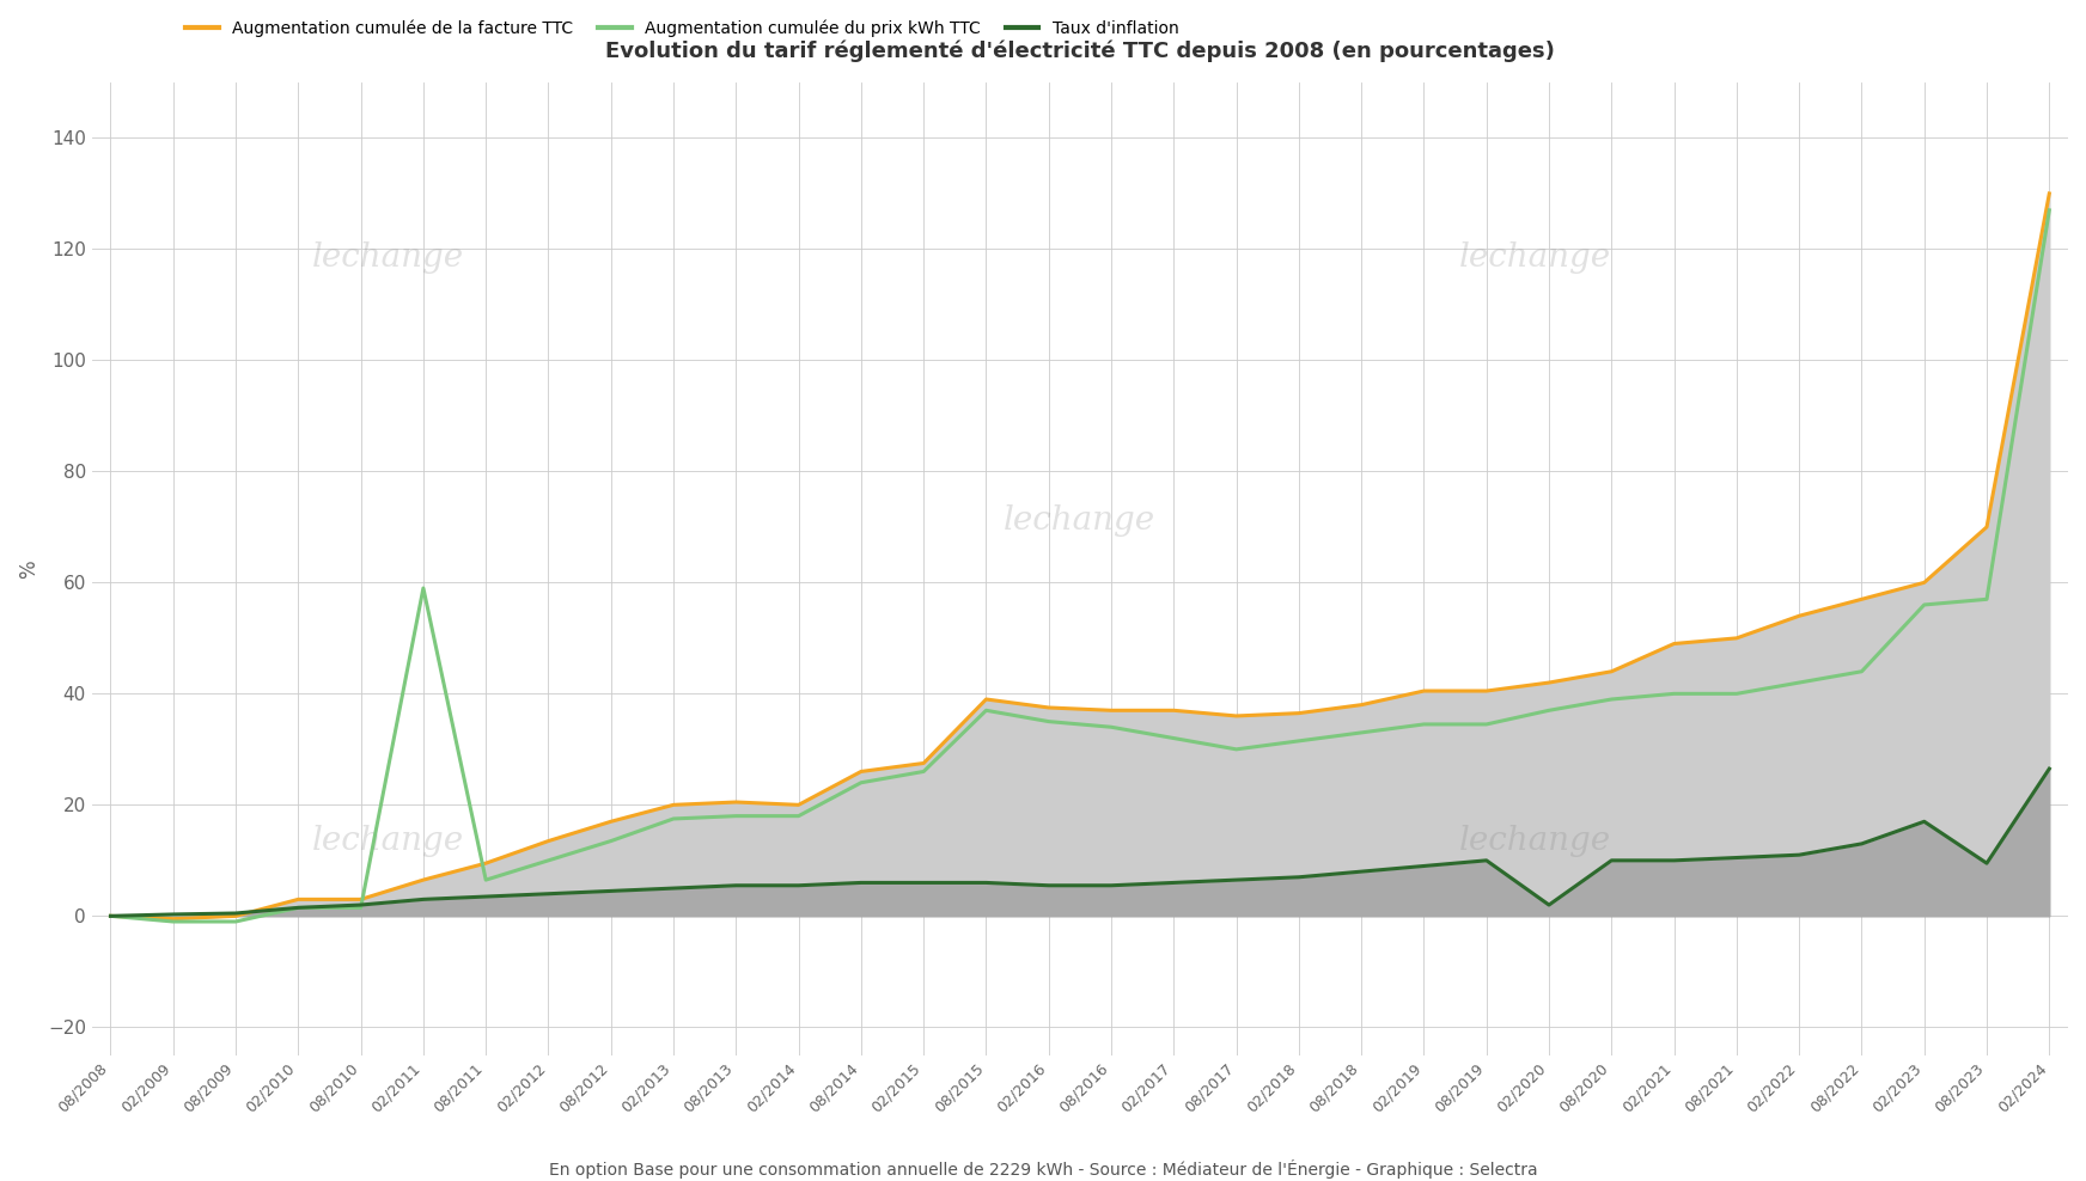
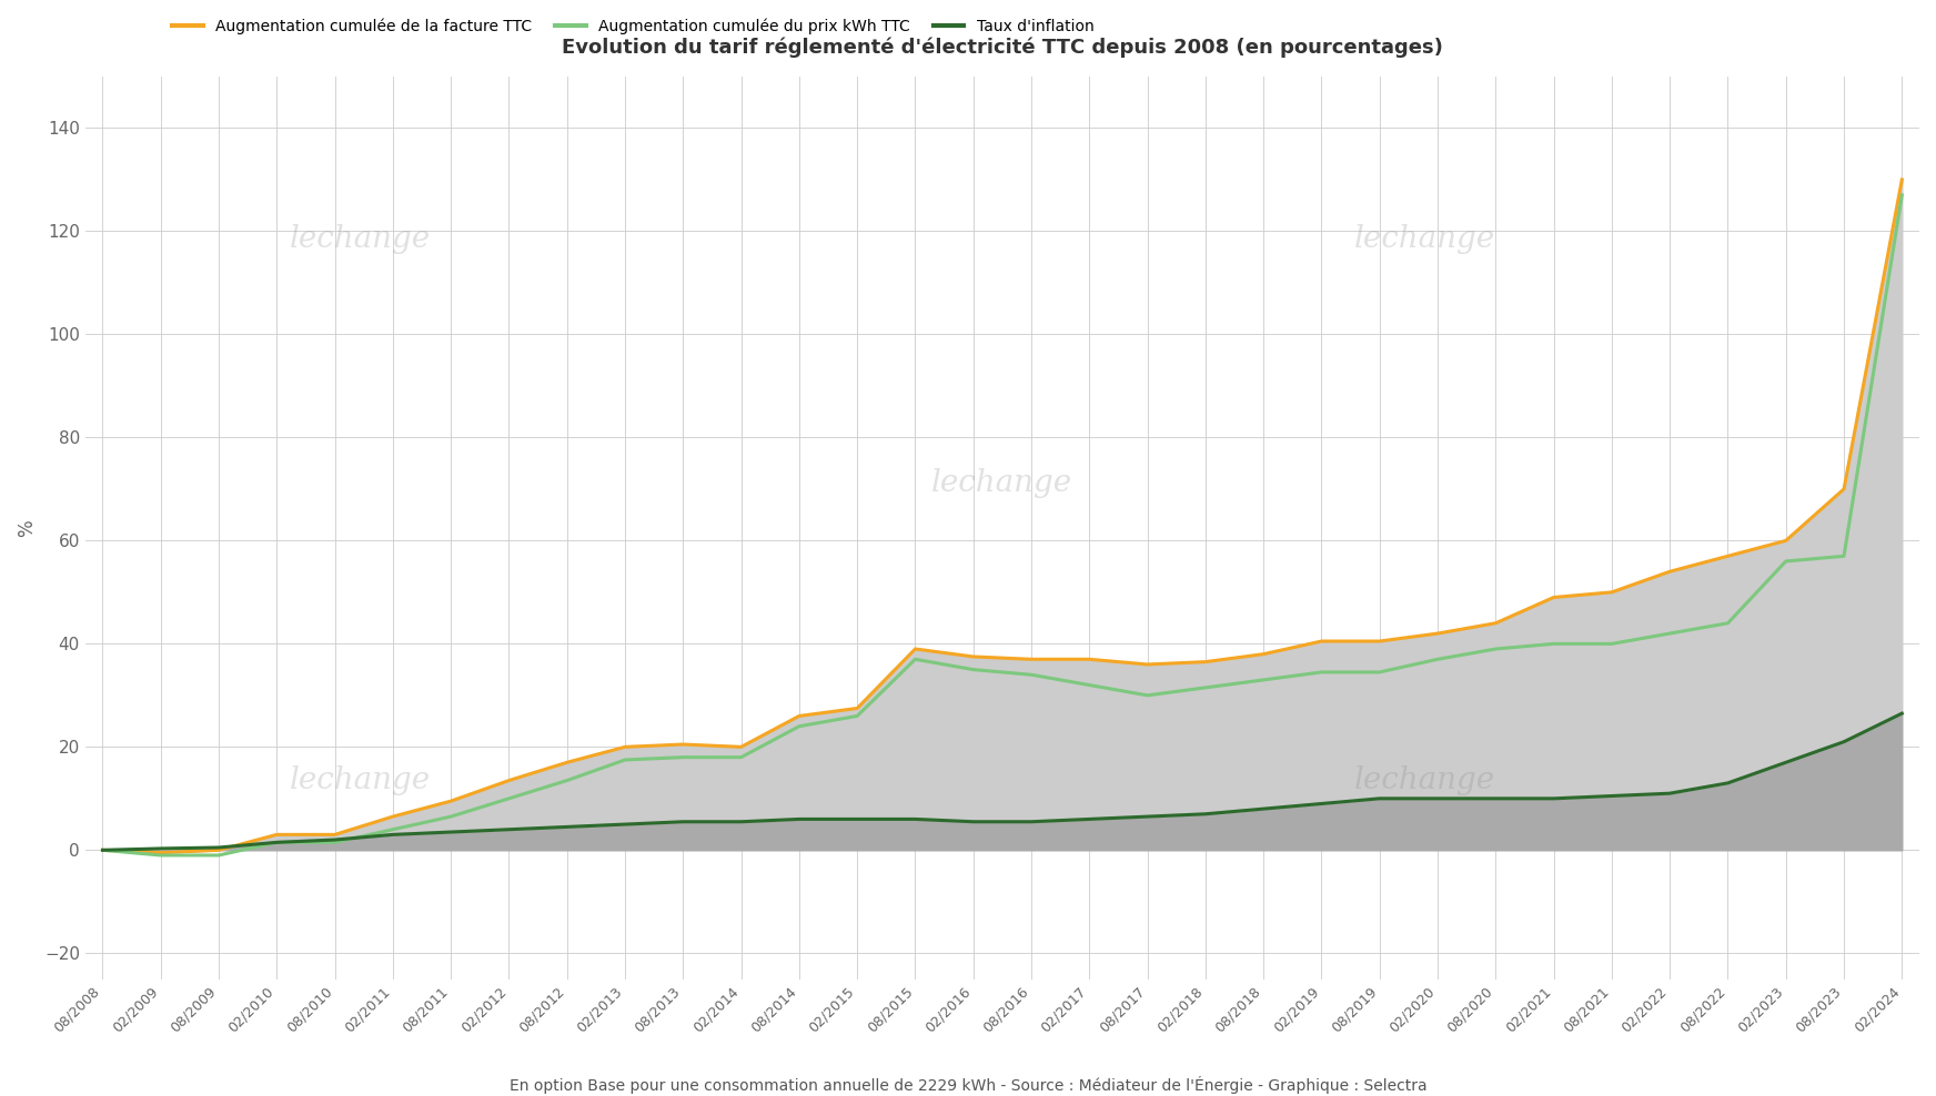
Augmentation cumulée du prix kWh TTC/02/2011: 59.0 -> 4.0
Taux d'inflation/02/2020: 2.0 -> 10.0
Taux d'inflation/08/2023: 9.5 -> 21.0
